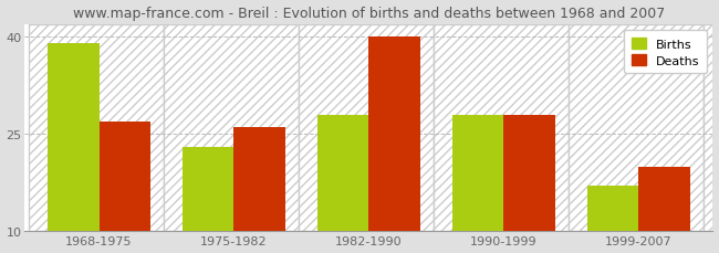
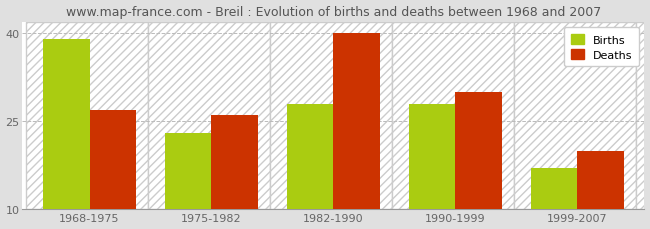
Deaths/1990-1999: 28 -> 30
